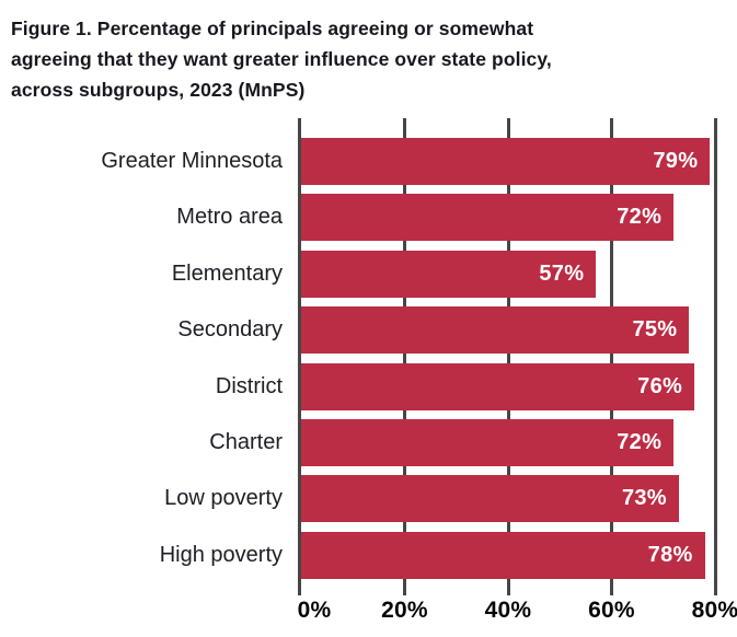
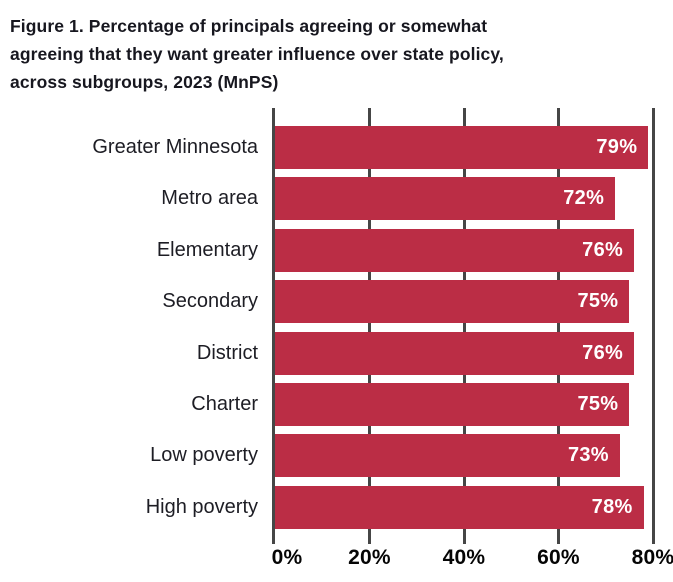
Elementary: 57% -> 76%
Charter: 72% -> 75%
